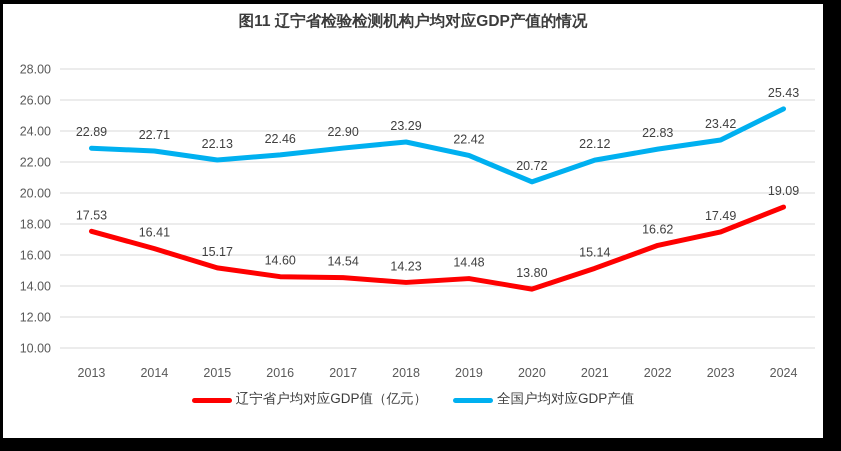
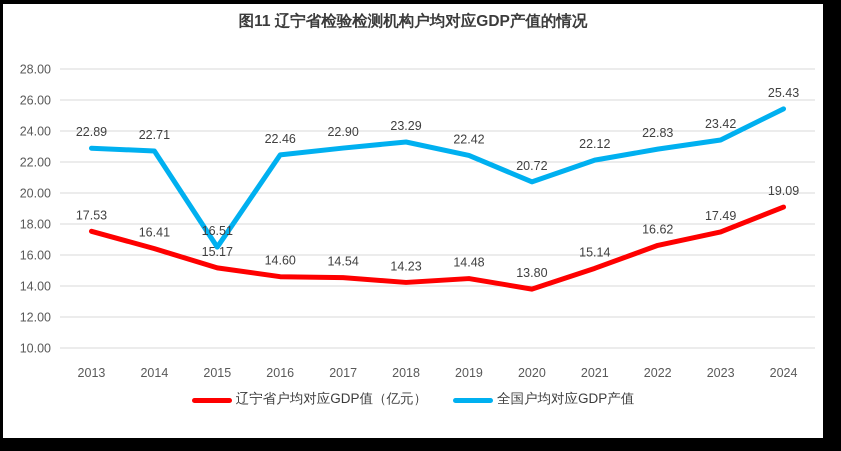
全国户均对应GDP产值/2015: 22.13 -> 16.51
